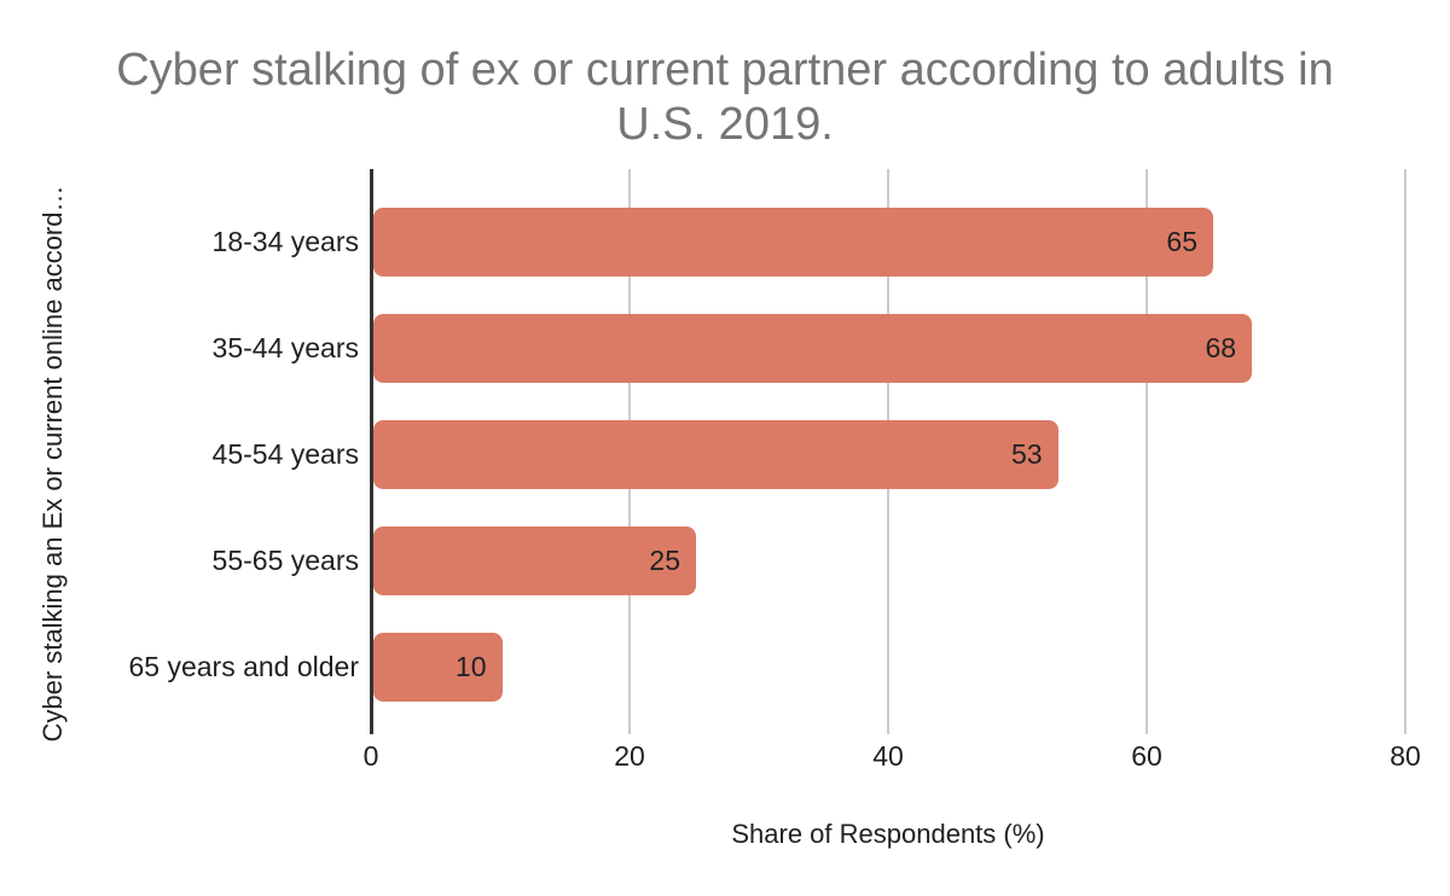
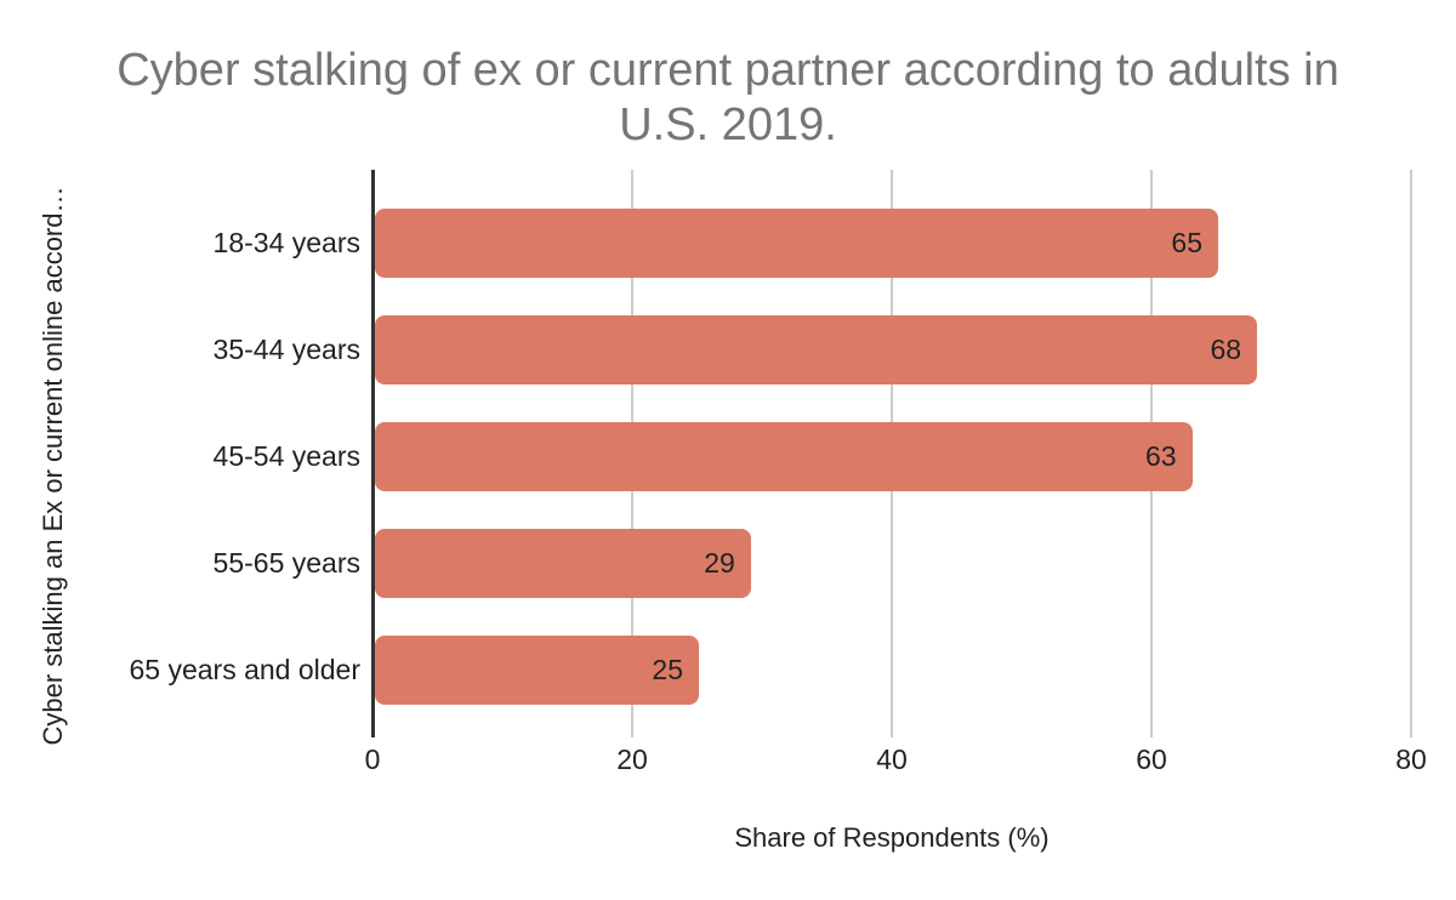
45-54 years: 53 -> 63
55-65 years: 25 -> 29
65 years and older: 10 -> 25
